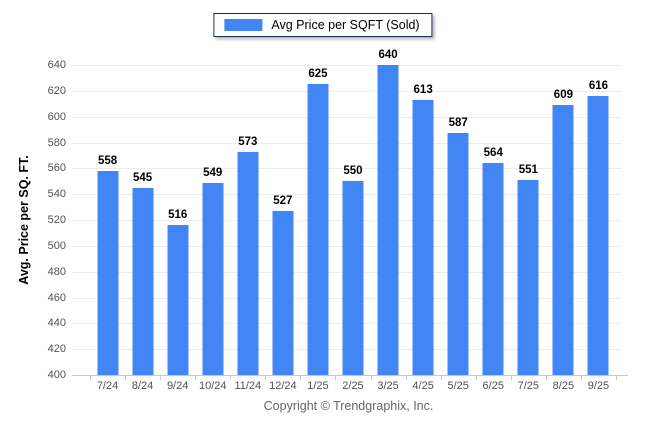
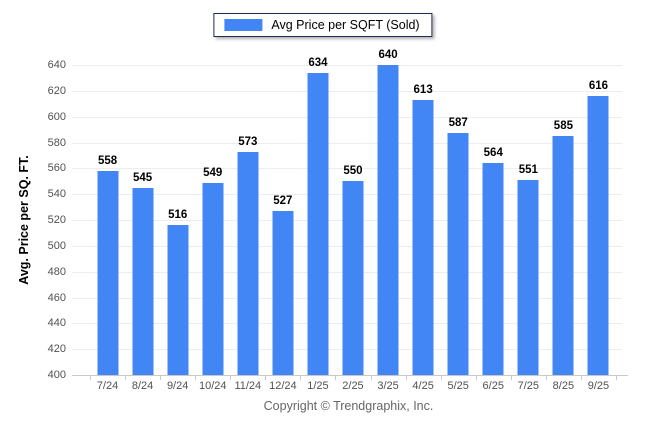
1/25: 625 -> 634
8/25: 609 -> 585
